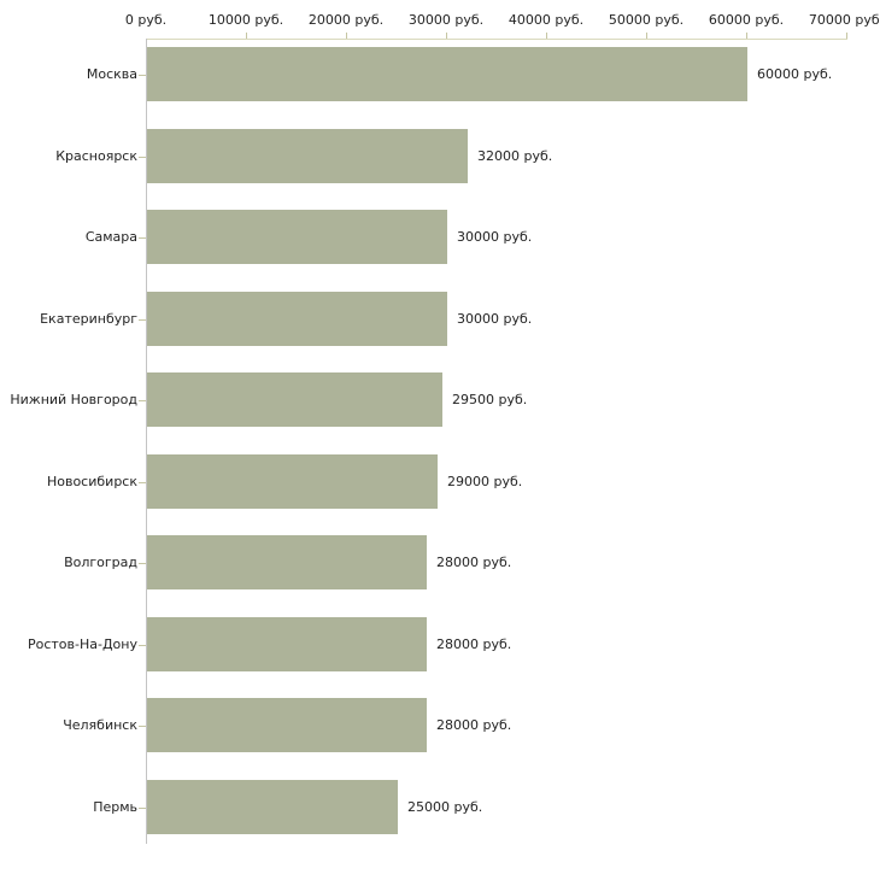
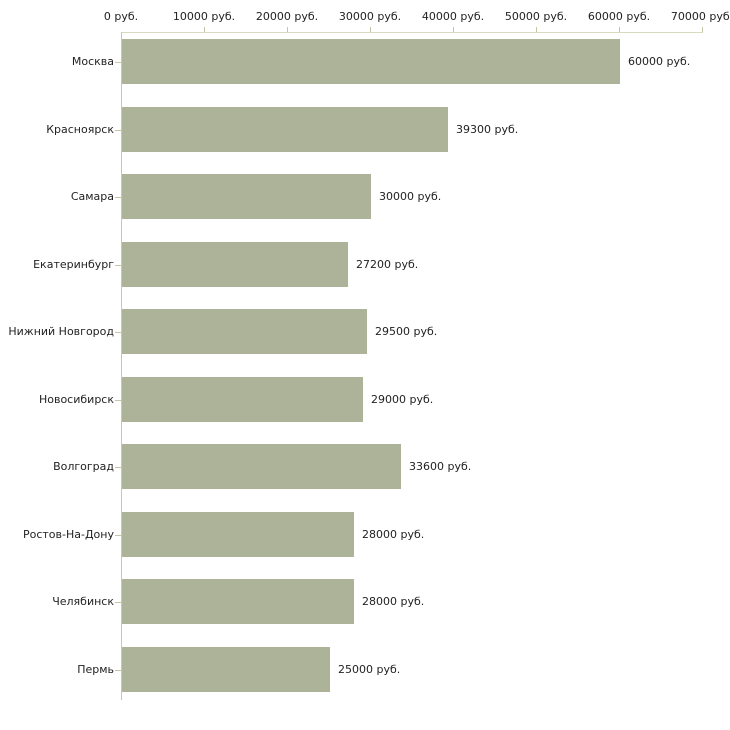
Красноярск: 32000 -> 39300
Екатеринбург: 30000 -> 27200
Волгоград: 28000 -> 33600
